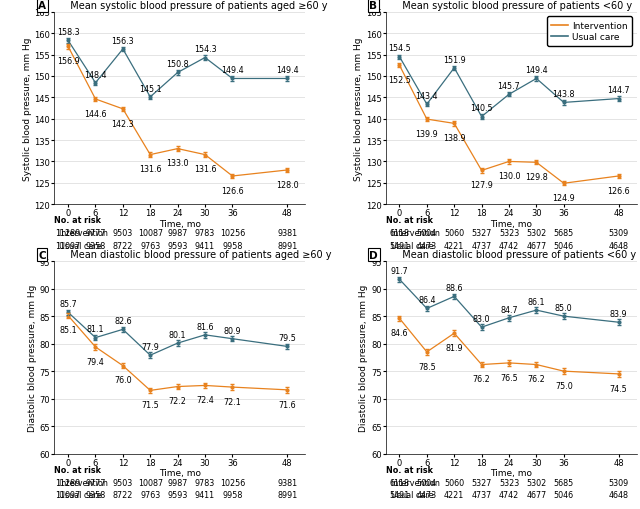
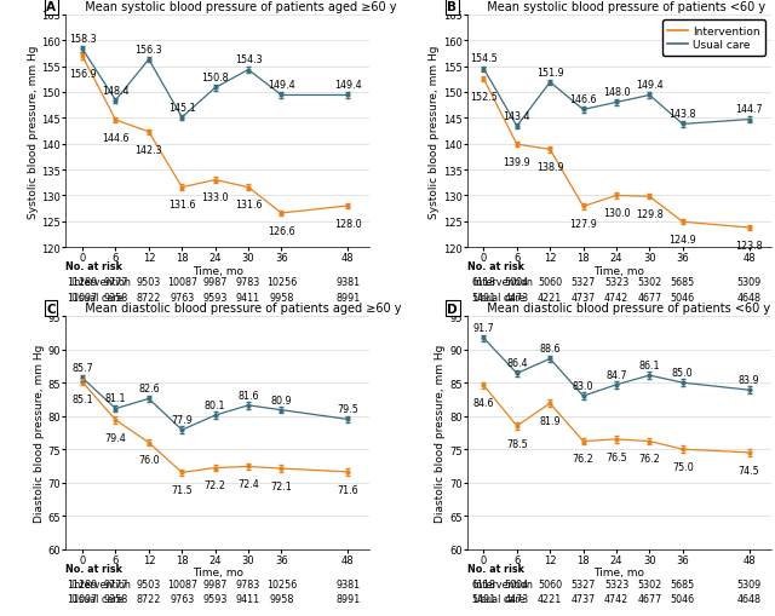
Mean systolic blood pressure of patients <60 y/Usual care/18: 140.5 -> 146.6
Mean systolic blood pressure of patients <60 y/Usual care/24: 145.7 -> 148.0
Mean systolic blood pressure of patients <60 y/Intervention/48: 126.6 -> 123.8
